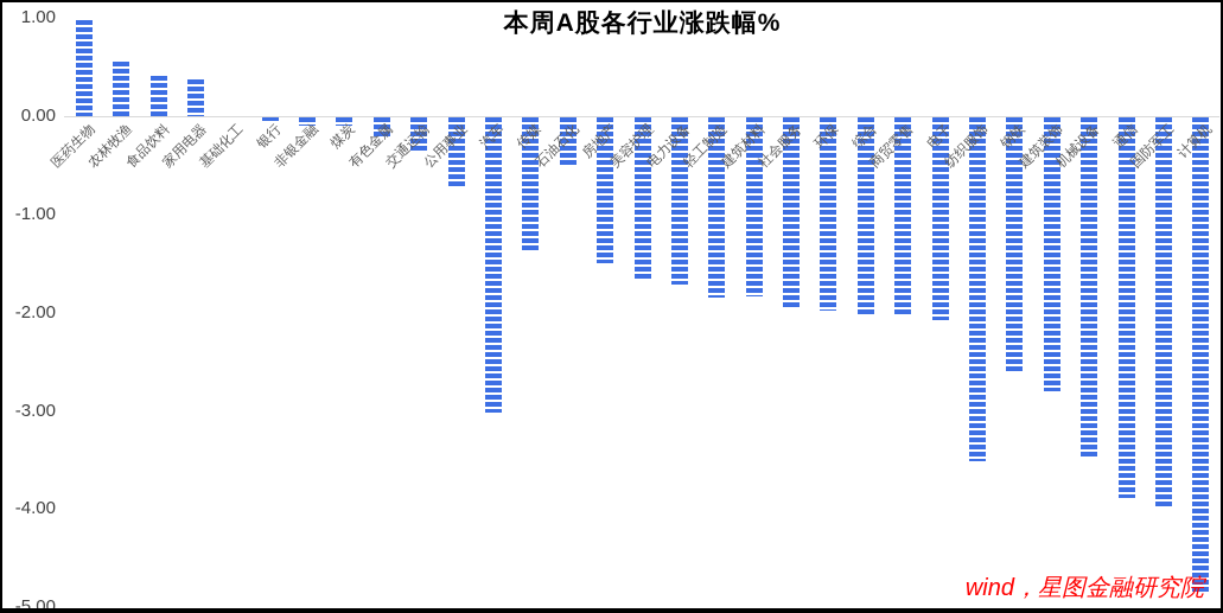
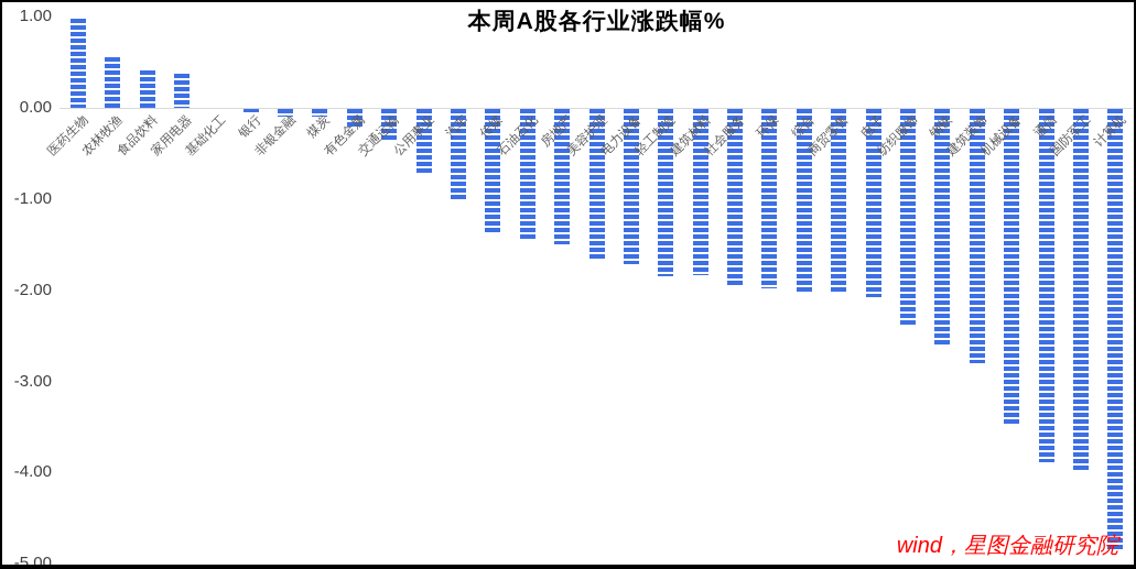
汽车: -3.0 -> -1.0
石油石化: -0.5 -> -1.4
纺织服饰: -3.5 -> -2.4
